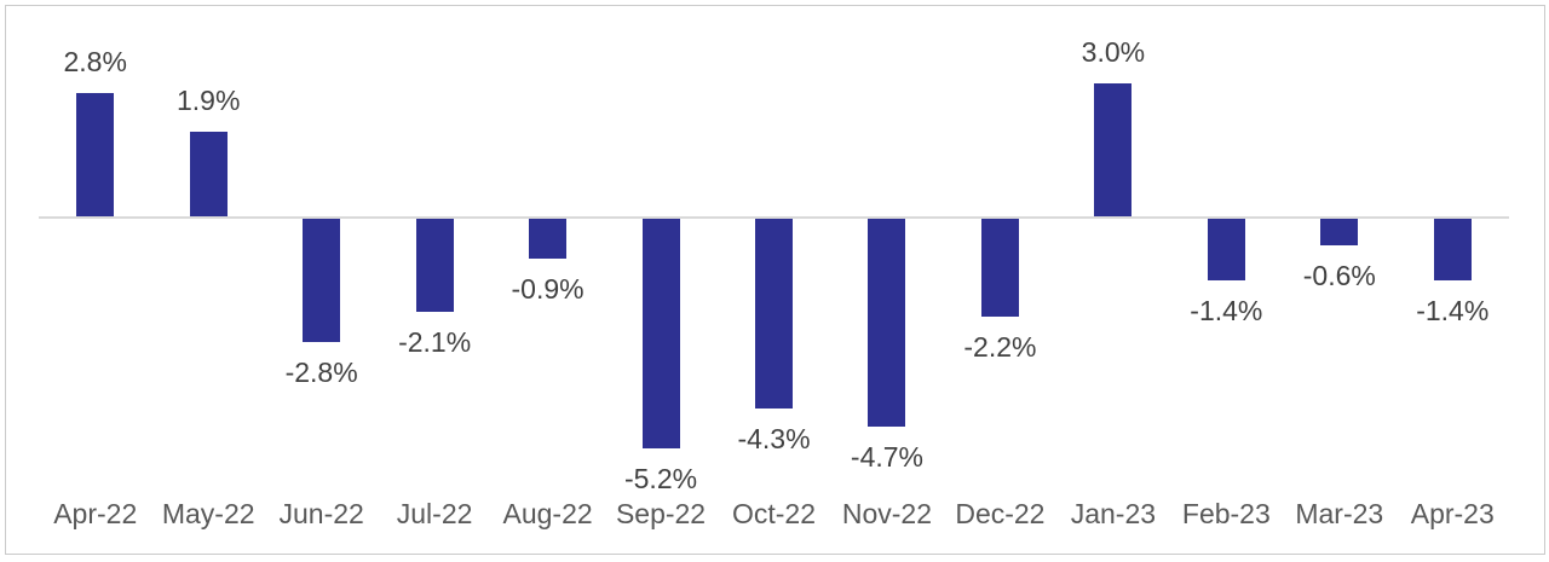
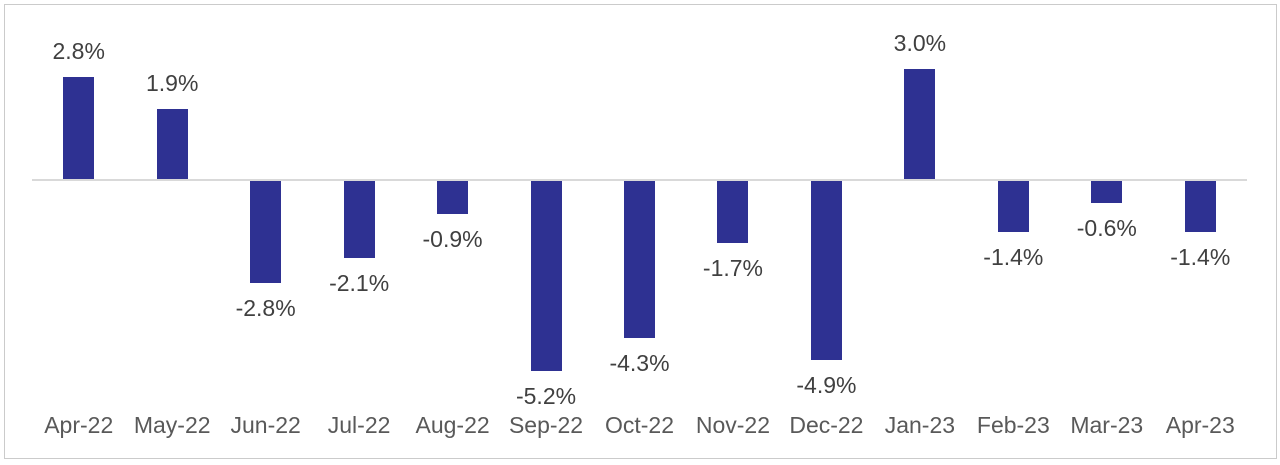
Nov-22: -4.7% -> -1.7%
Dec-22: -2.2% -> -4.9%
